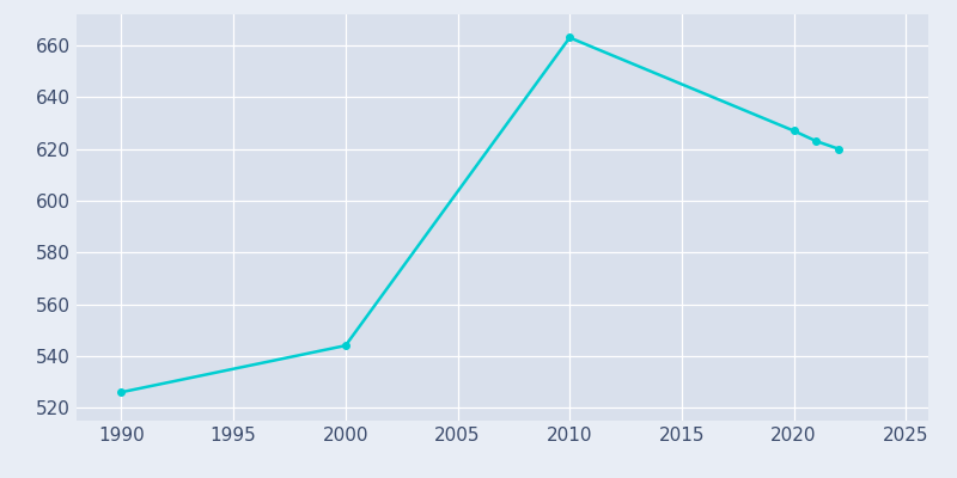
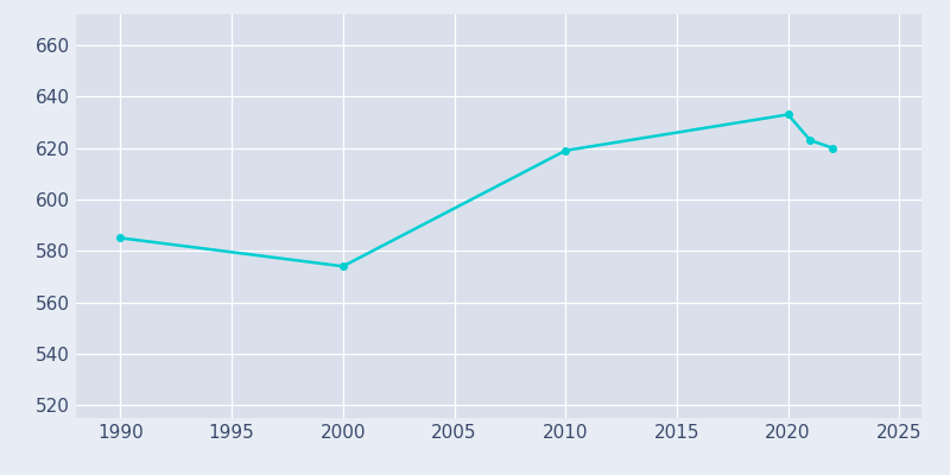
1990: 526 -> 585
2000: 544 -> 574
2010: 663 -> 619
2020: 627 -> 633
